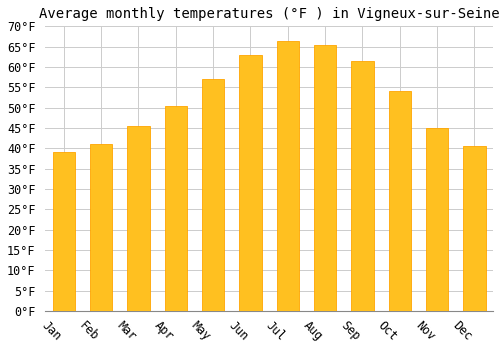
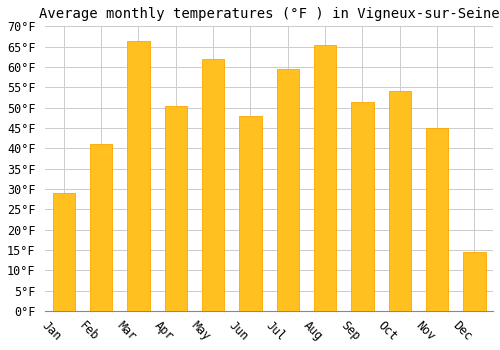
Jan: 39.0°F -> 29.0°F
Mar: 45.5°F -> 66.5°F
May: 57.0°F -> 62.0°F
Jun: 63.0°F -> 48.0°F
Jul: 66.5°F -> 59.5°F
Sep: 61.5°F -> 51.5°F
Dec: 40.5°F -> 14.5°F
